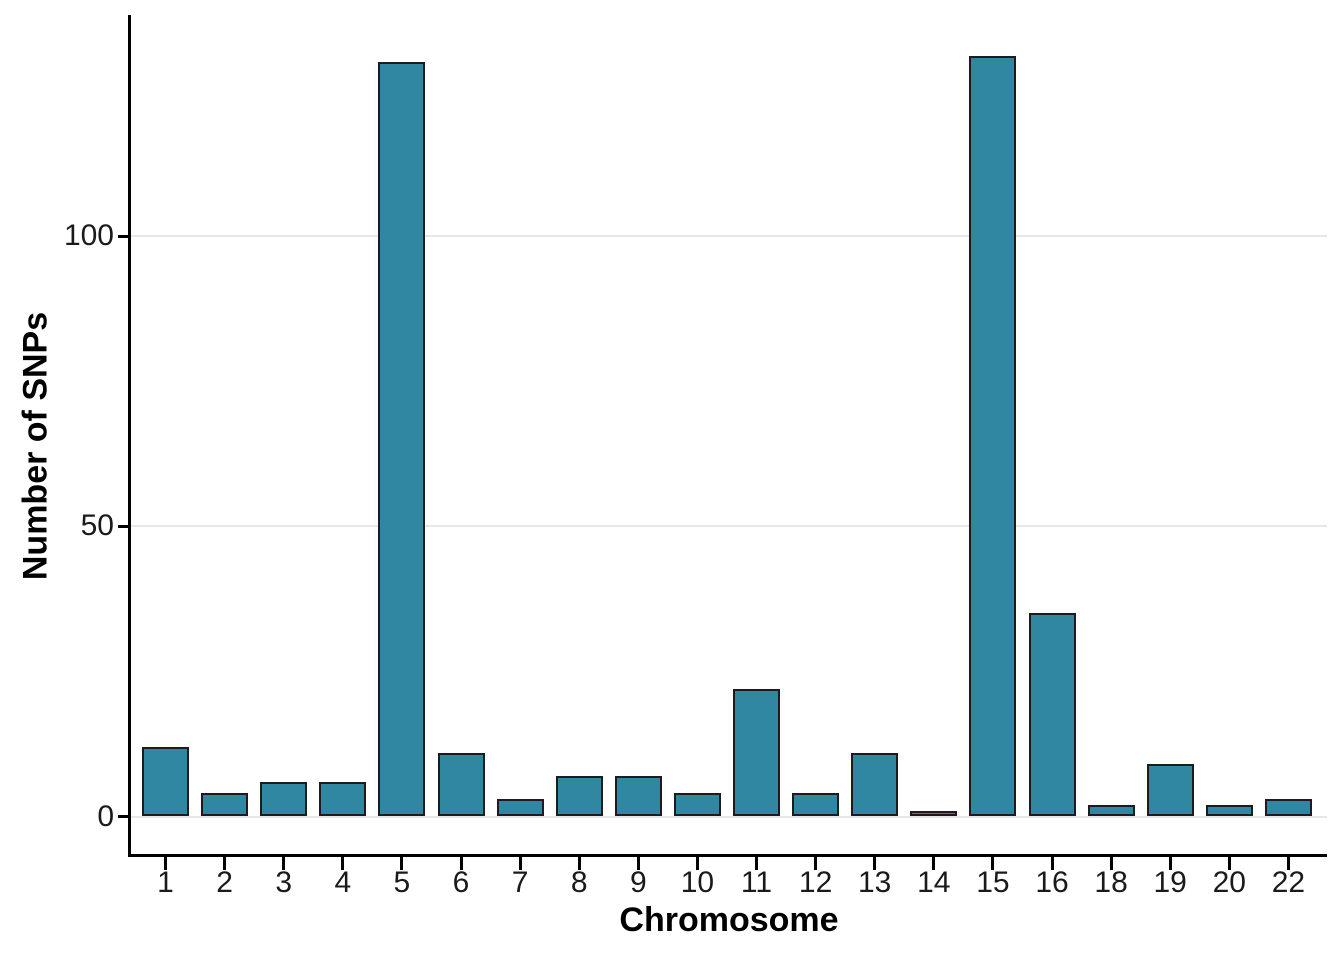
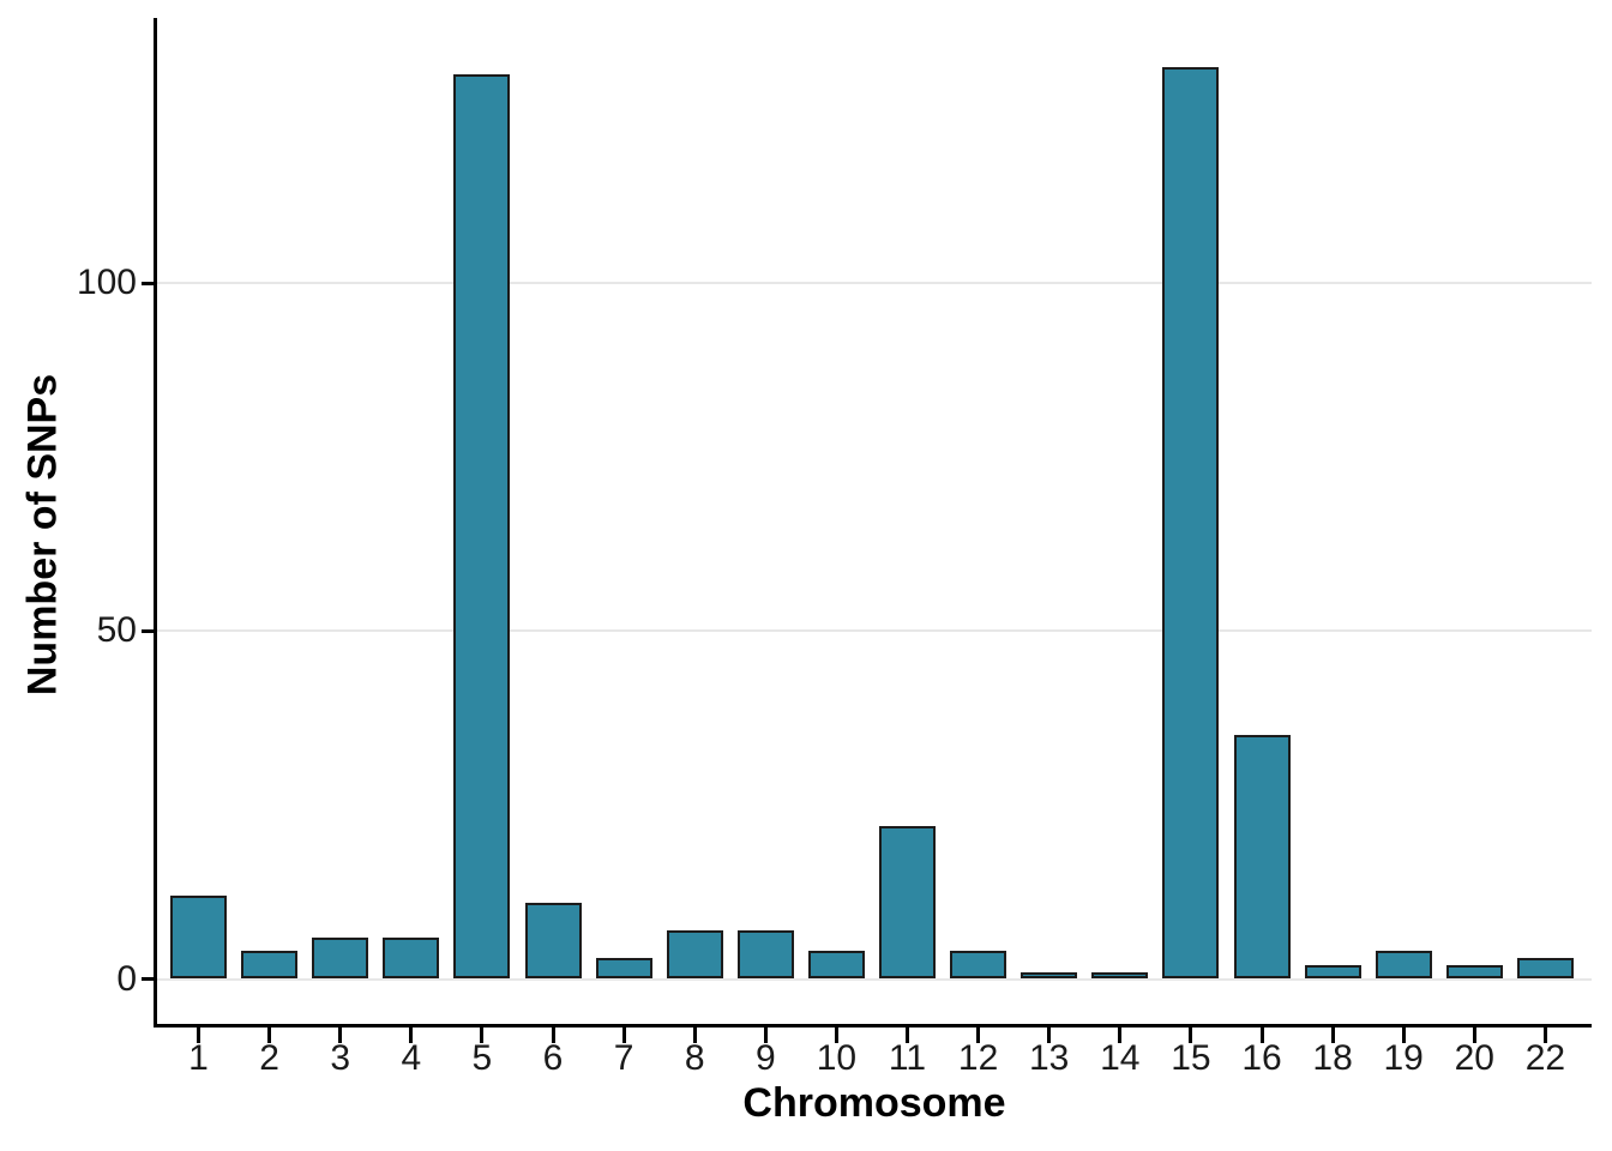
13: 11 -> 1
19: 9 -> 4
